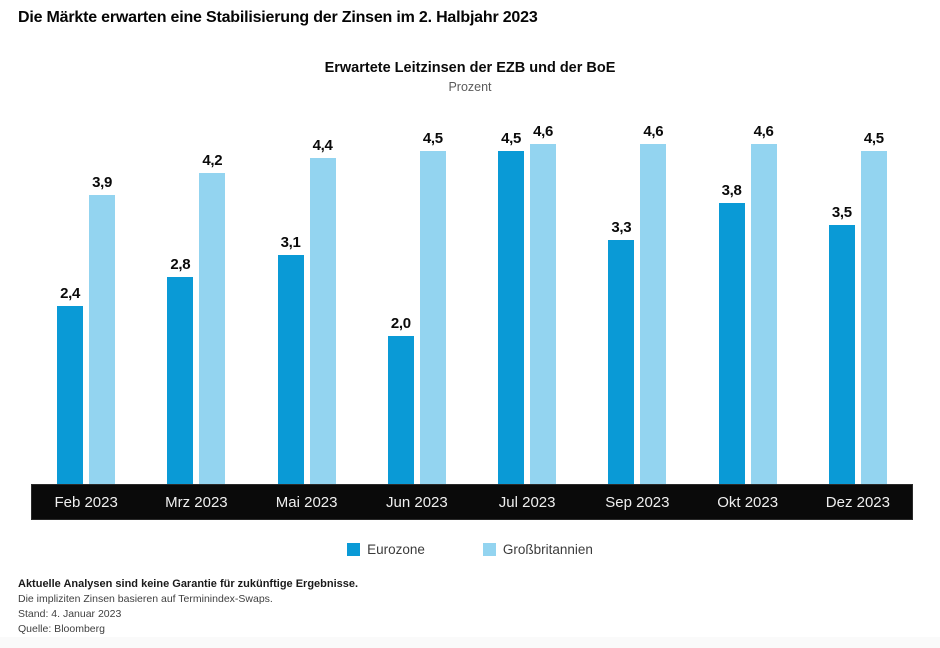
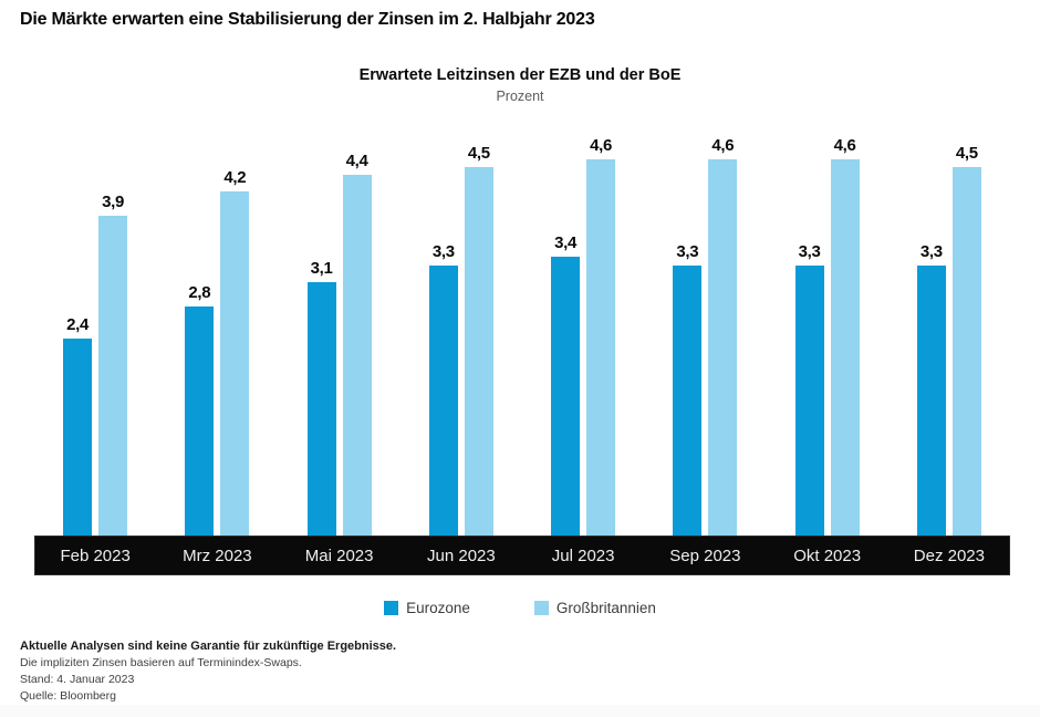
Eurozone/Jun 2023: 2,0 -> 3,3
Eurozone/Jul 2023: 4,5 -> 3,4
Eurozone/Okt 2023: 3,8 -> 3,3
Eurozone/Dez 2023: 3,5 -> 3,3
